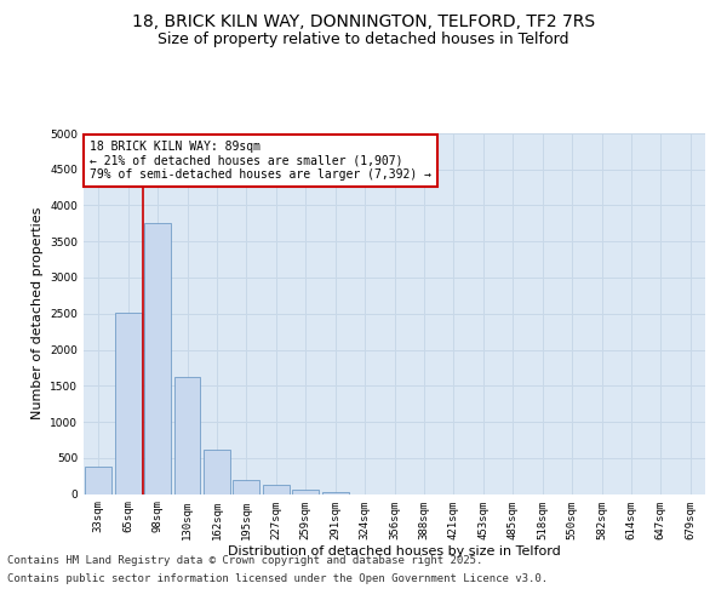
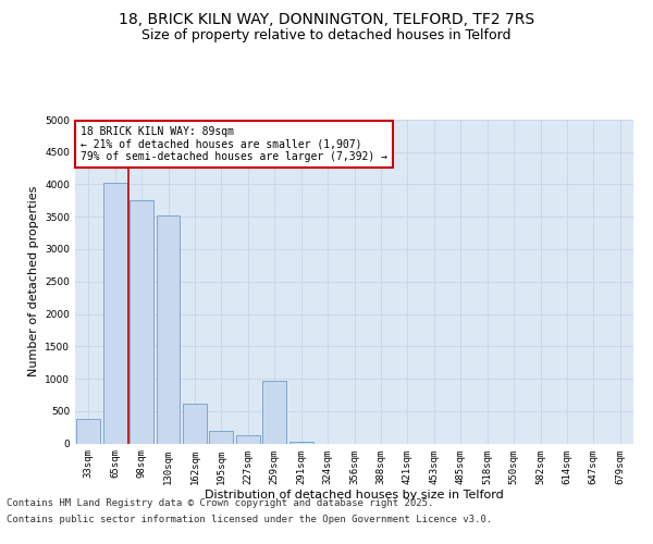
65sqm: 2520 -> 4020
130sqm: 1620 -> 3520
259sqm: 60 -> 960
